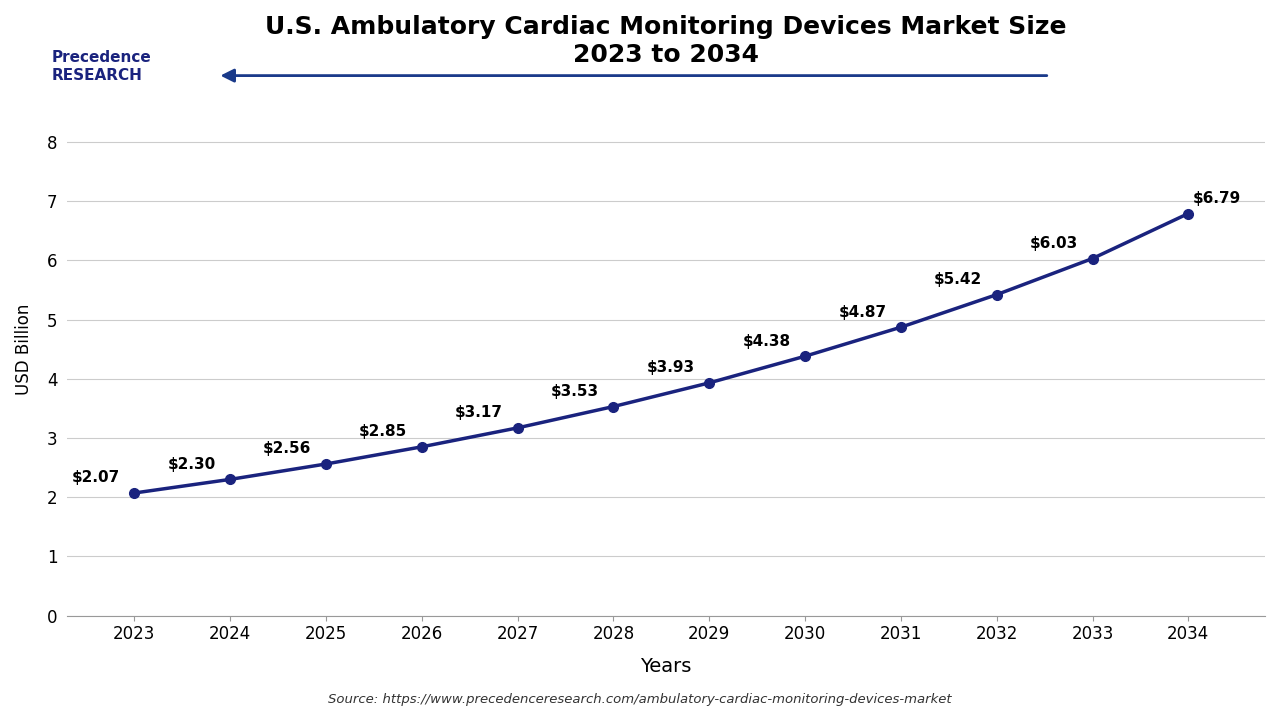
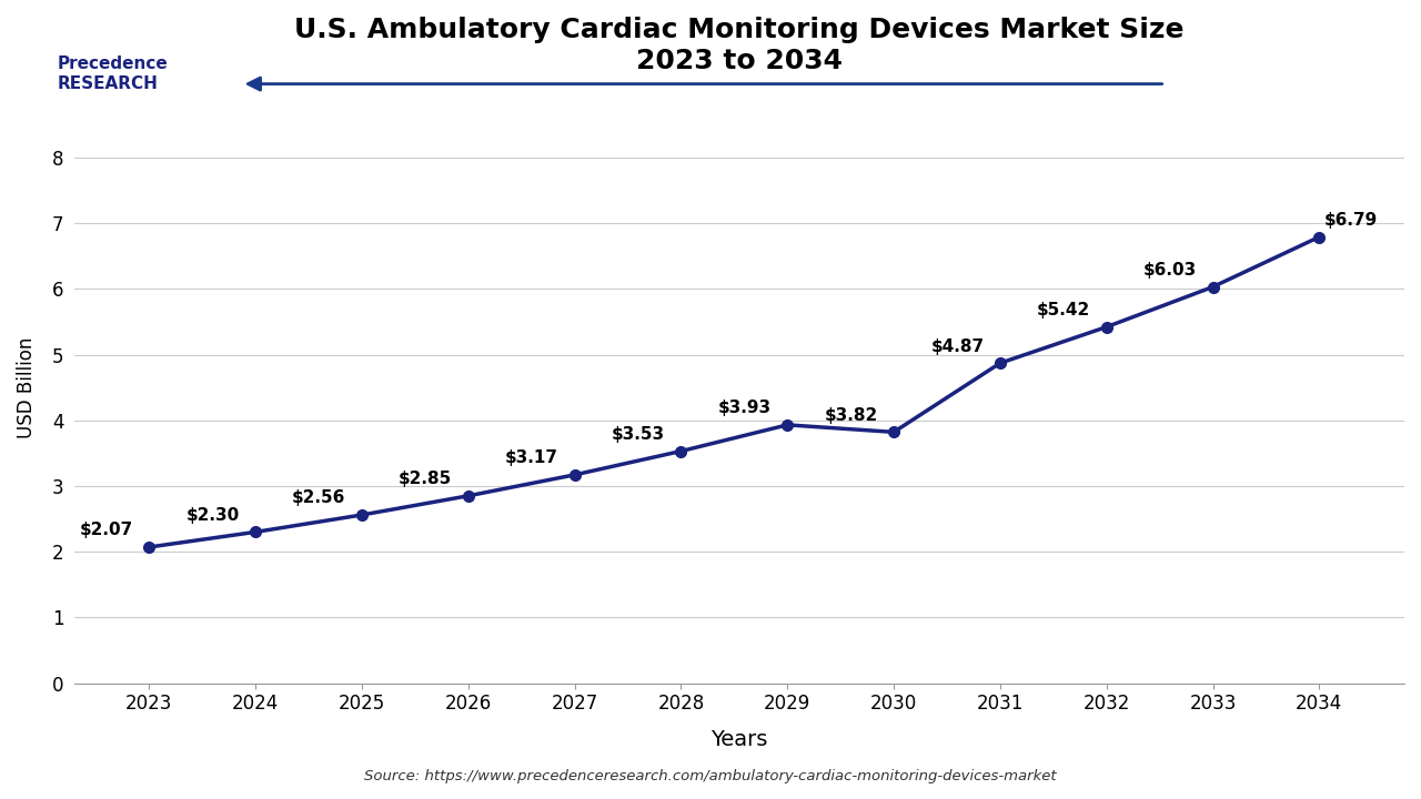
2030: $4.38 -> $3.82
